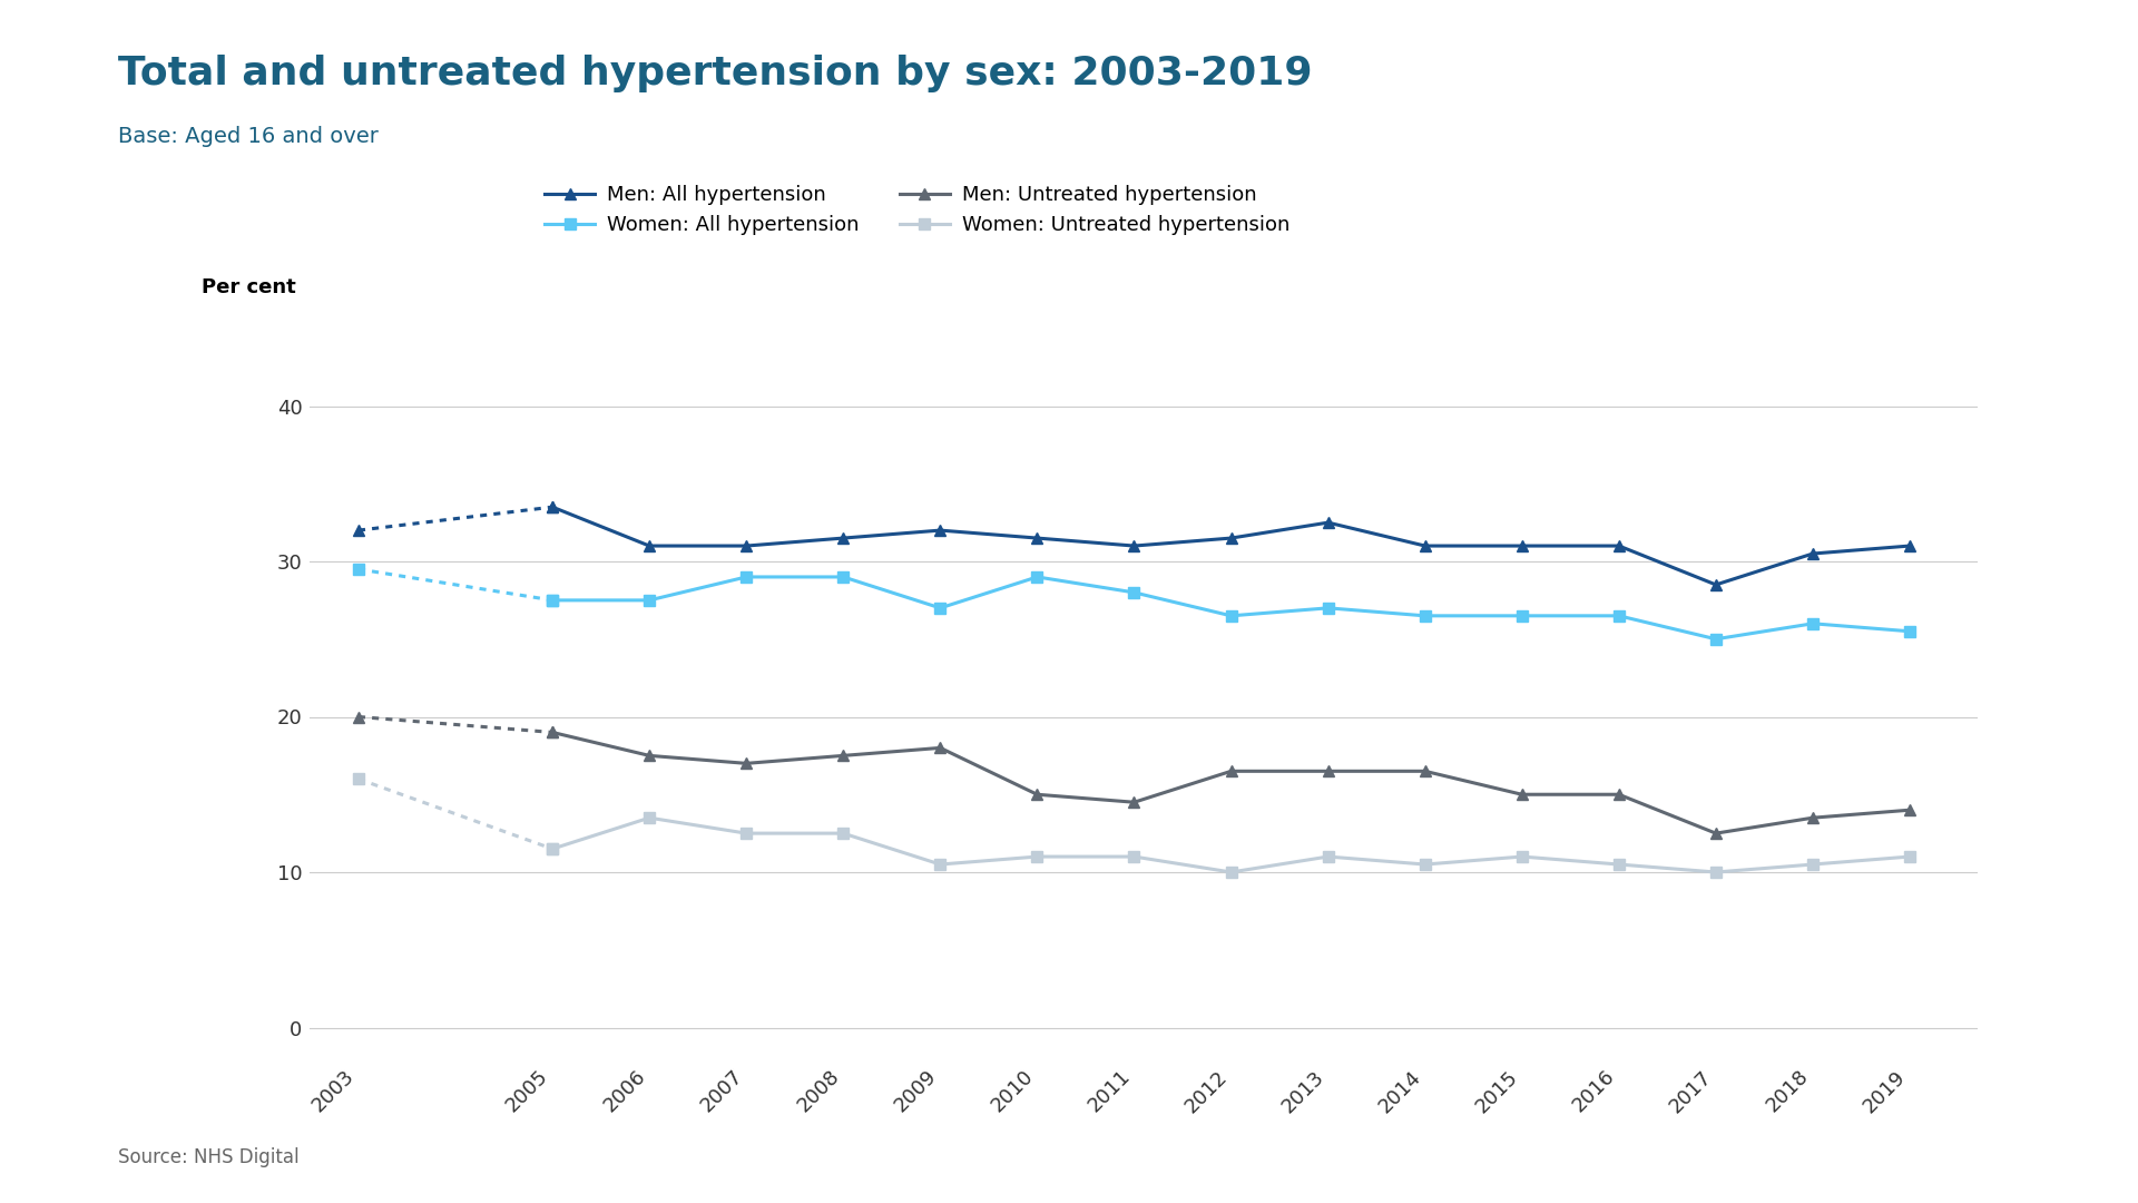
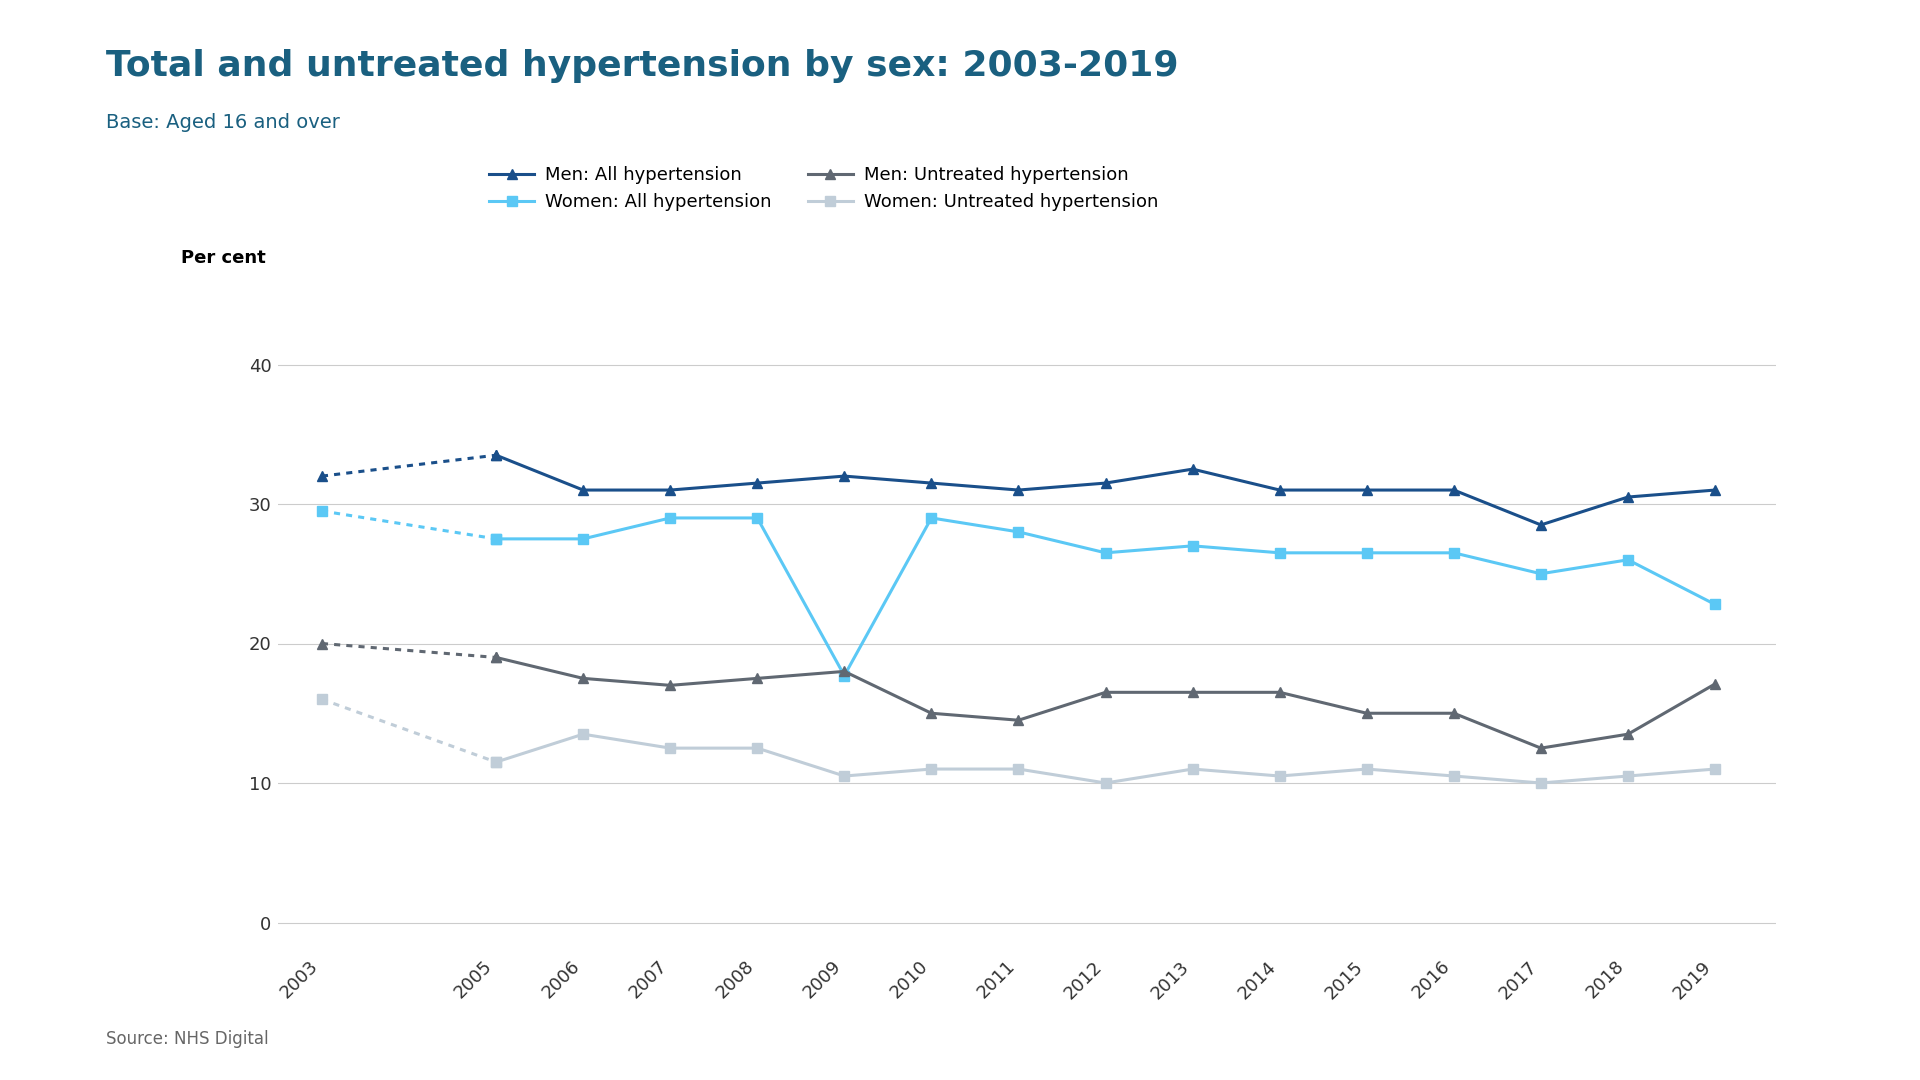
Women: All hypertension/2009: 27.0 -> 17.7
Women: All hypertension/2019: 25.5 -> 22.8
Men: Untreated hypertension/2019: 14.0 -> 17.1
